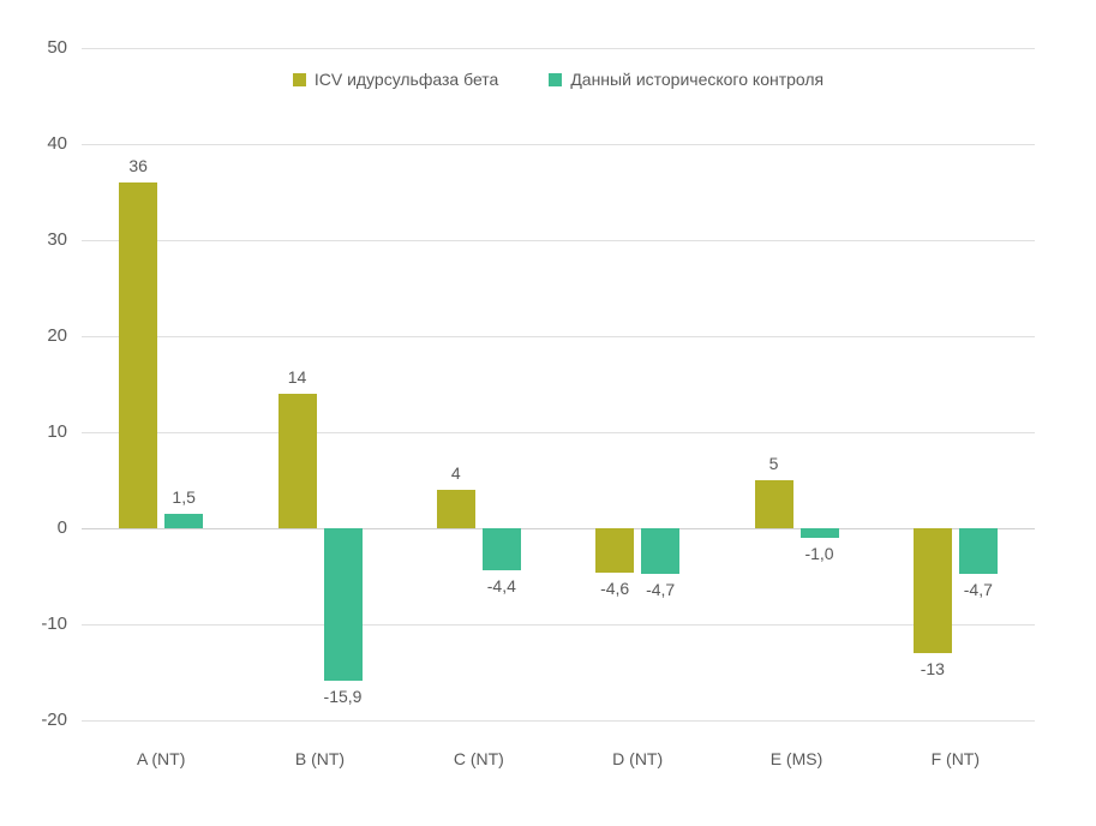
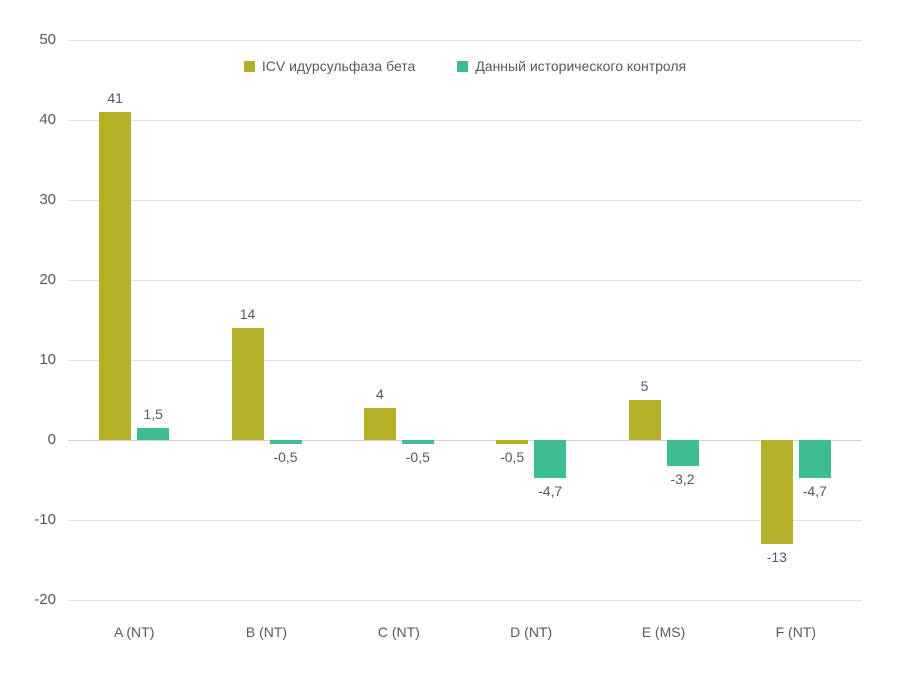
ICV идурсульфаза бета/A (NT): 36 -> 41
Данный исторического контроля/B (NT): -15,9 -> -0,5
Данный исторического контроля/C (NT): -4,4 -> -0,5
ICV идурсульфаза бета/D (NT): -4,6 -> -0,5
Данный исторического контроля/E (MS): -1,0 -> -3,2
